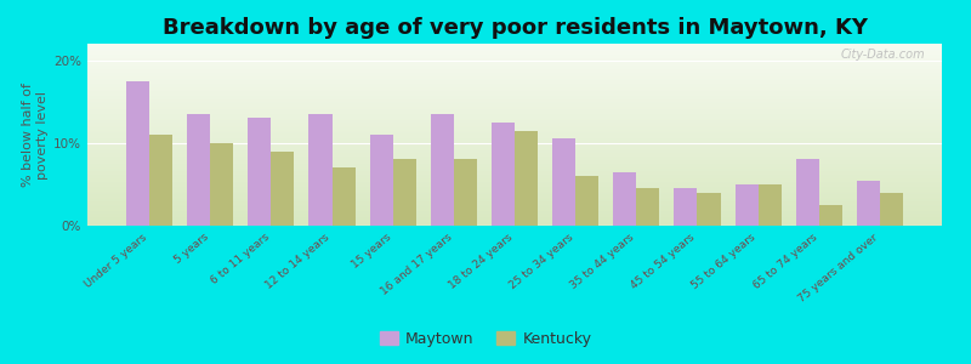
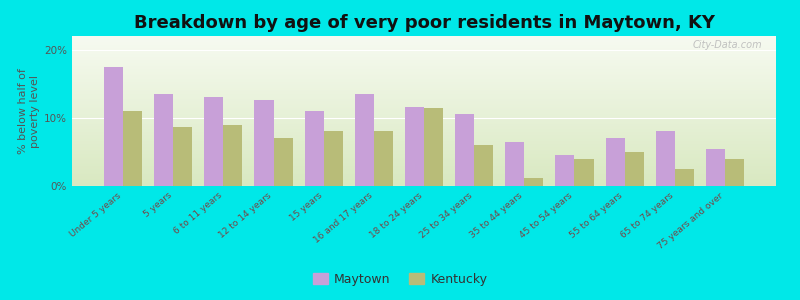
Kentucky/5 years: 10.0% -> 8.6%
Maytown/12 to 14 years: 13.5% -> 12.6%
Maytown/18 to 24 years: 12.5% -> 11.6%
Kentucky/35 to 44 years: 4.5% -> 1.2%
Maytown/55 to 64 years: 5.0% -> 7.0%
